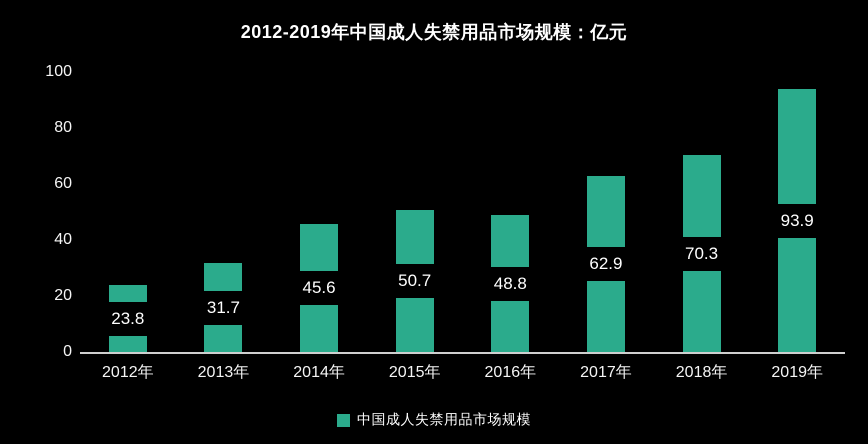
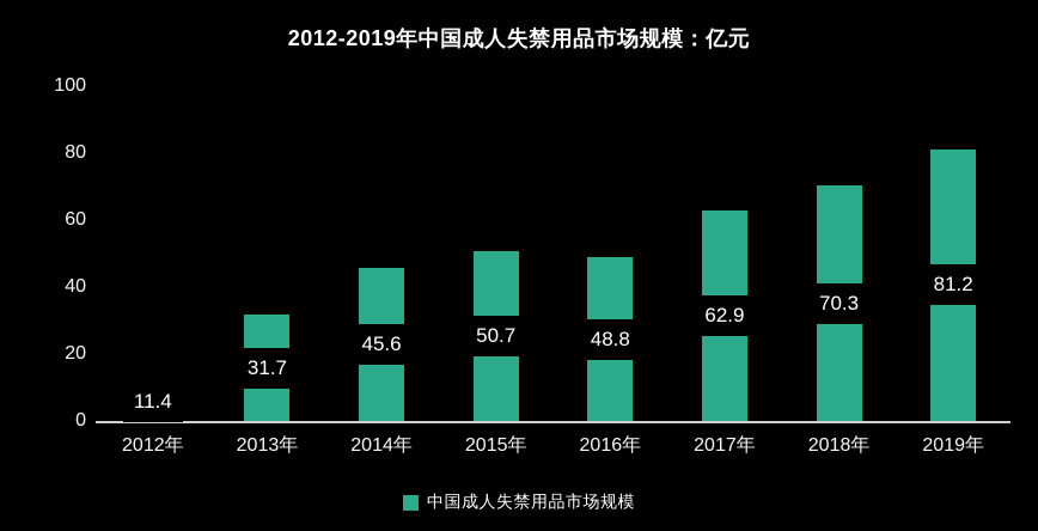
2012年: 23.8 -> 11.4
2019年: 93.9 -> 81.2
